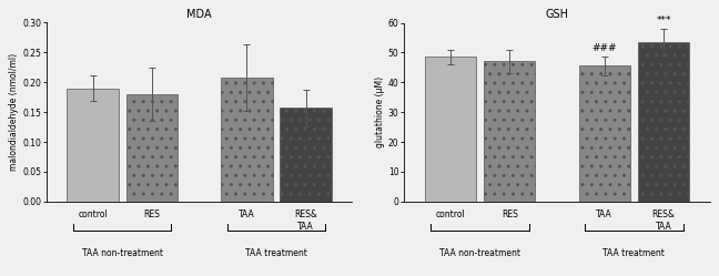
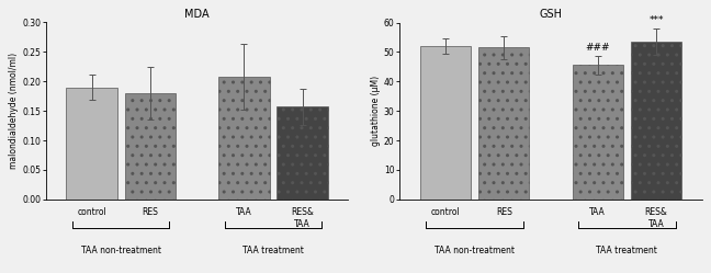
GSH/control: 48.5 -> 52.0
GSH/RES: 47.0 -> 51.5
